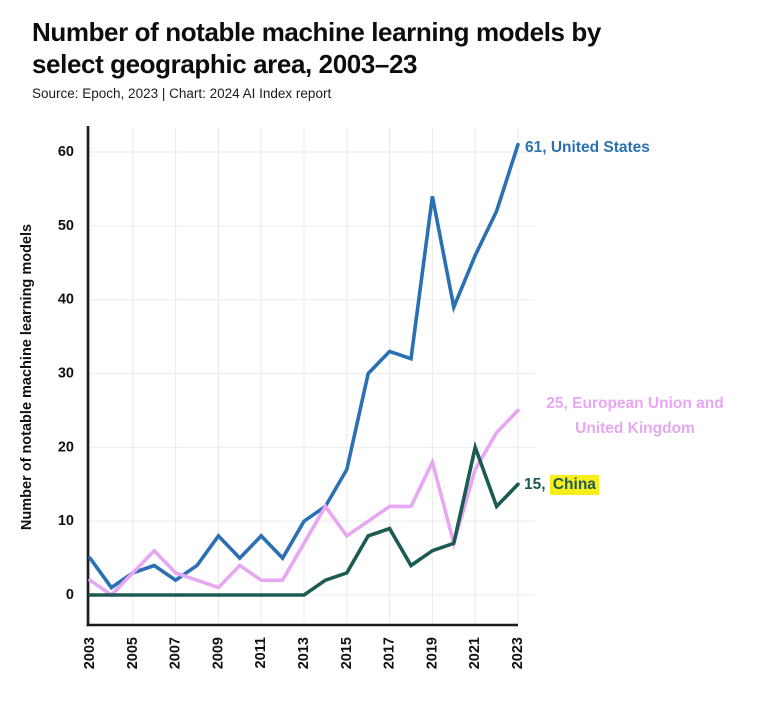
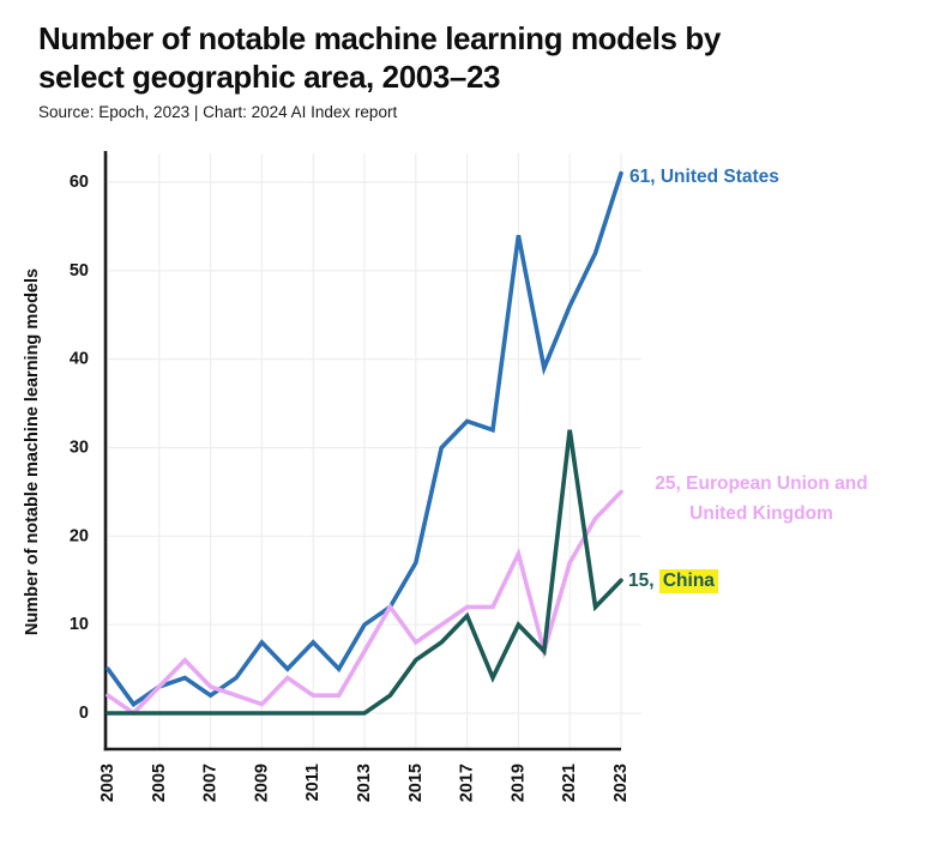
China/2015: 3 -> 6
China/2017: 9 -> 11
China/2019: 6 -> 10
China/2021: 20 -> 32
